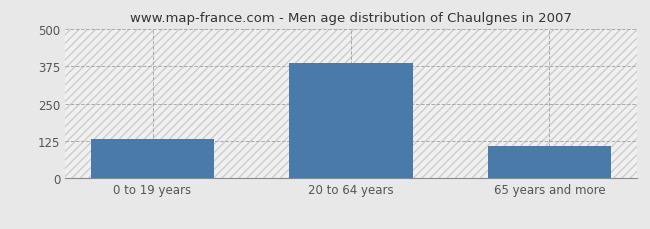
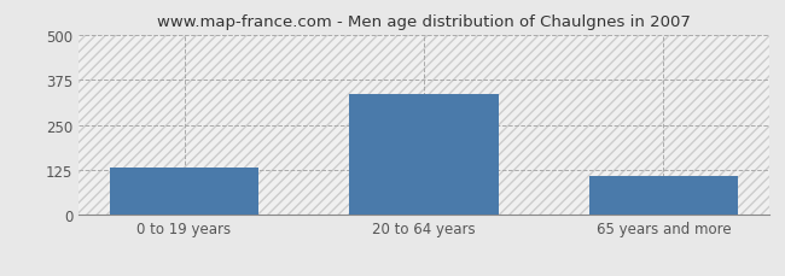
20 to 64 years: 387 -> 335
